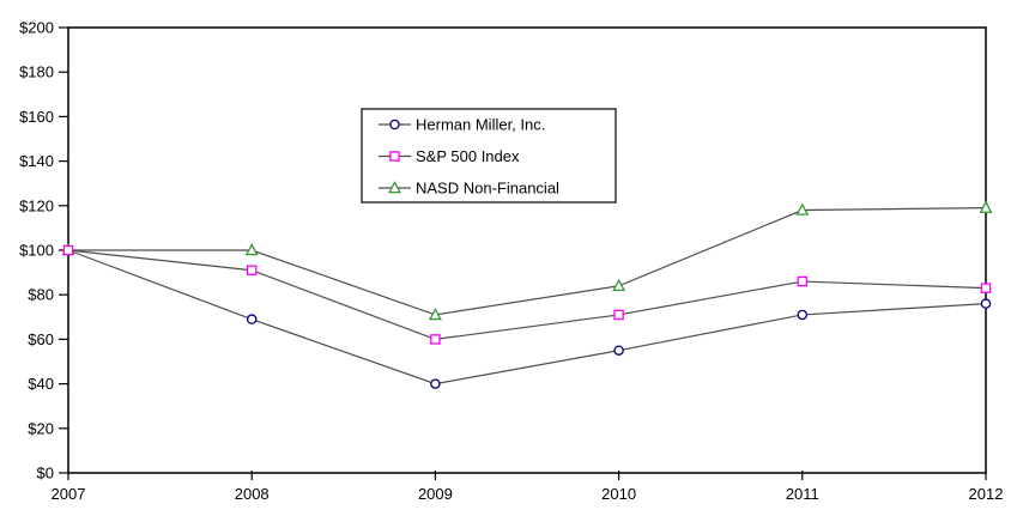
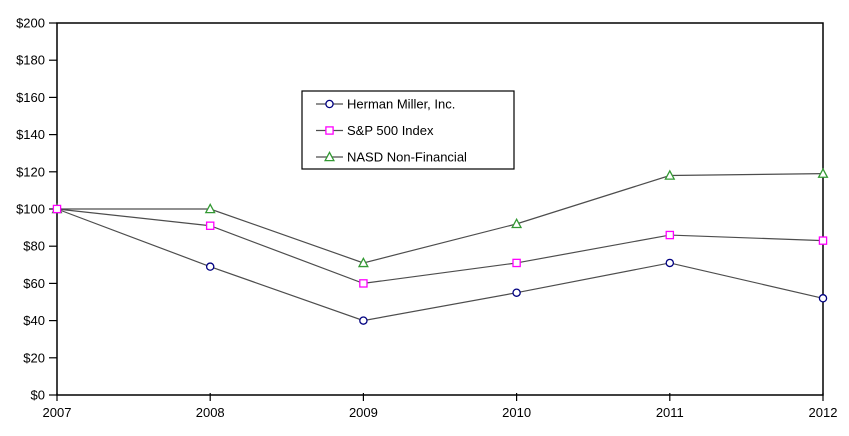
NASD Non-Financial/2010: $84 -> $92
Herman Miller, Inc./2012: $76 -> $52
